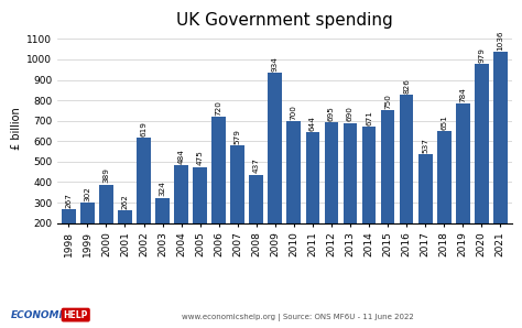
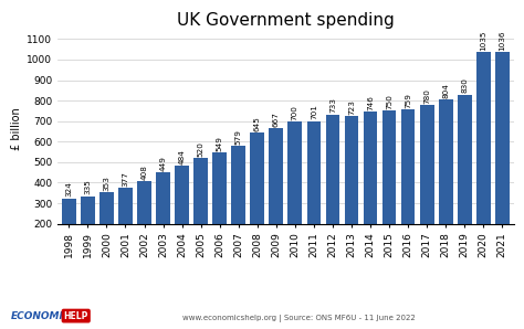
1998: 267 -> 324
1999: 302 -> 335
2000: 389 -> 353
2001: 262 -> 377
2002: 619 -> 408
2003: 324 -> 449
2005: 475 -> 520
2006: 720 -> 549
2008: 437 -> 645
2009: 934 -> 667
2011: 644 -> 701
2012: 695 -> 733
2013: 690 -> 723
2014: 671 -> 746
2016: 826 -> 759
2017: 537 -> 780
2018: 651 -> 804
2019: 784 -> 830
2020: 979 -> 1035
